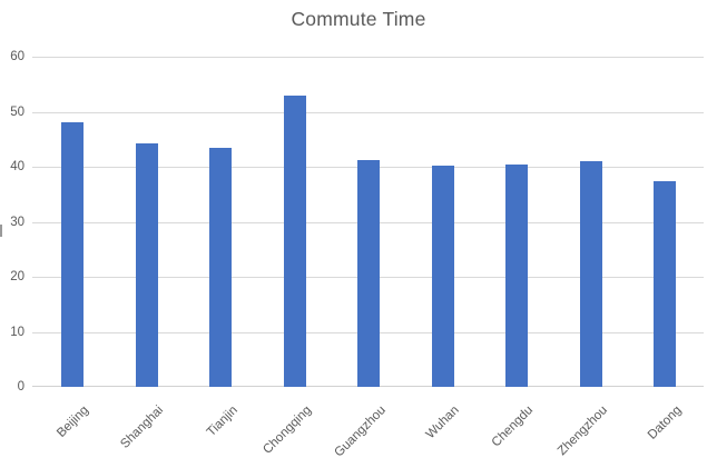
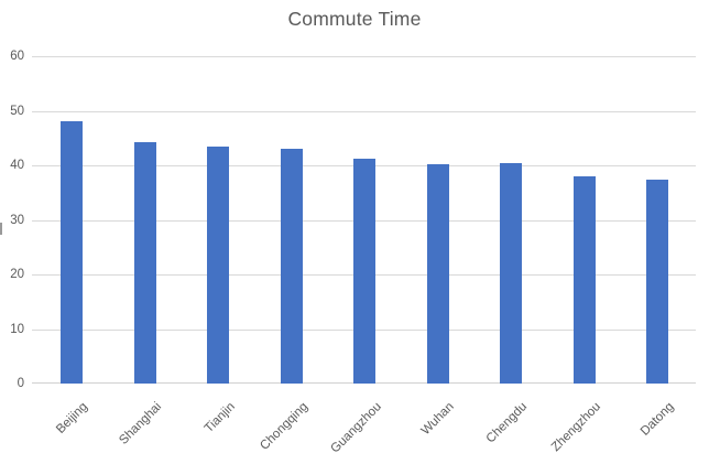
Chongqing: 53 -> 43
Zhengzhou: 41 -> 38
